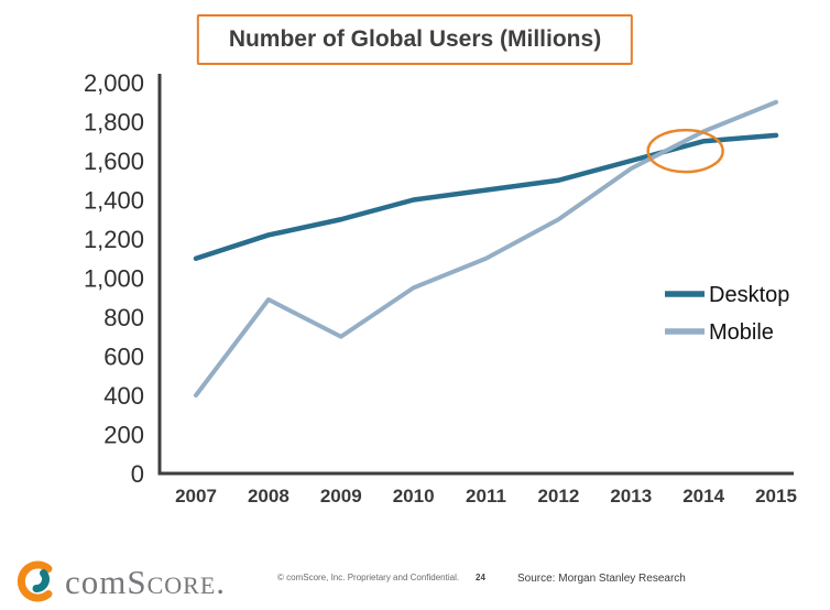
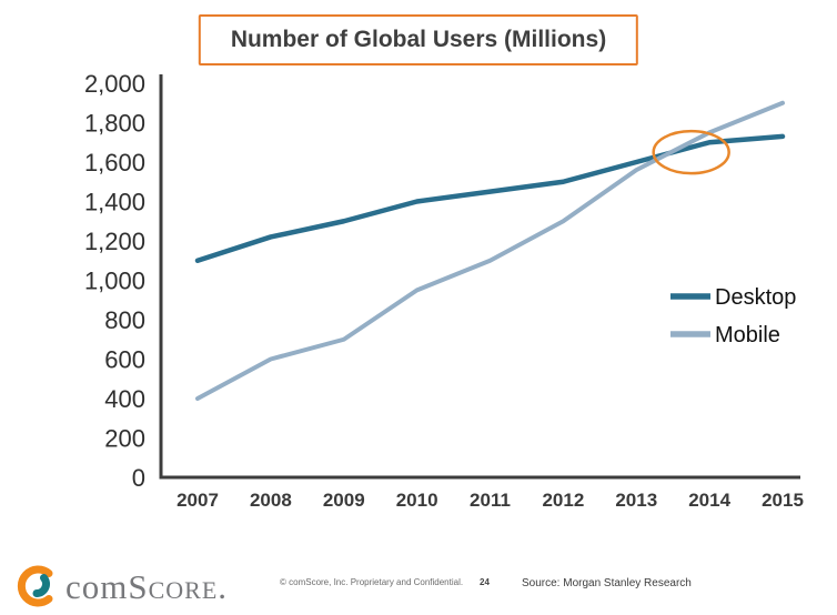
Mobile/2008: 890 -> 600
